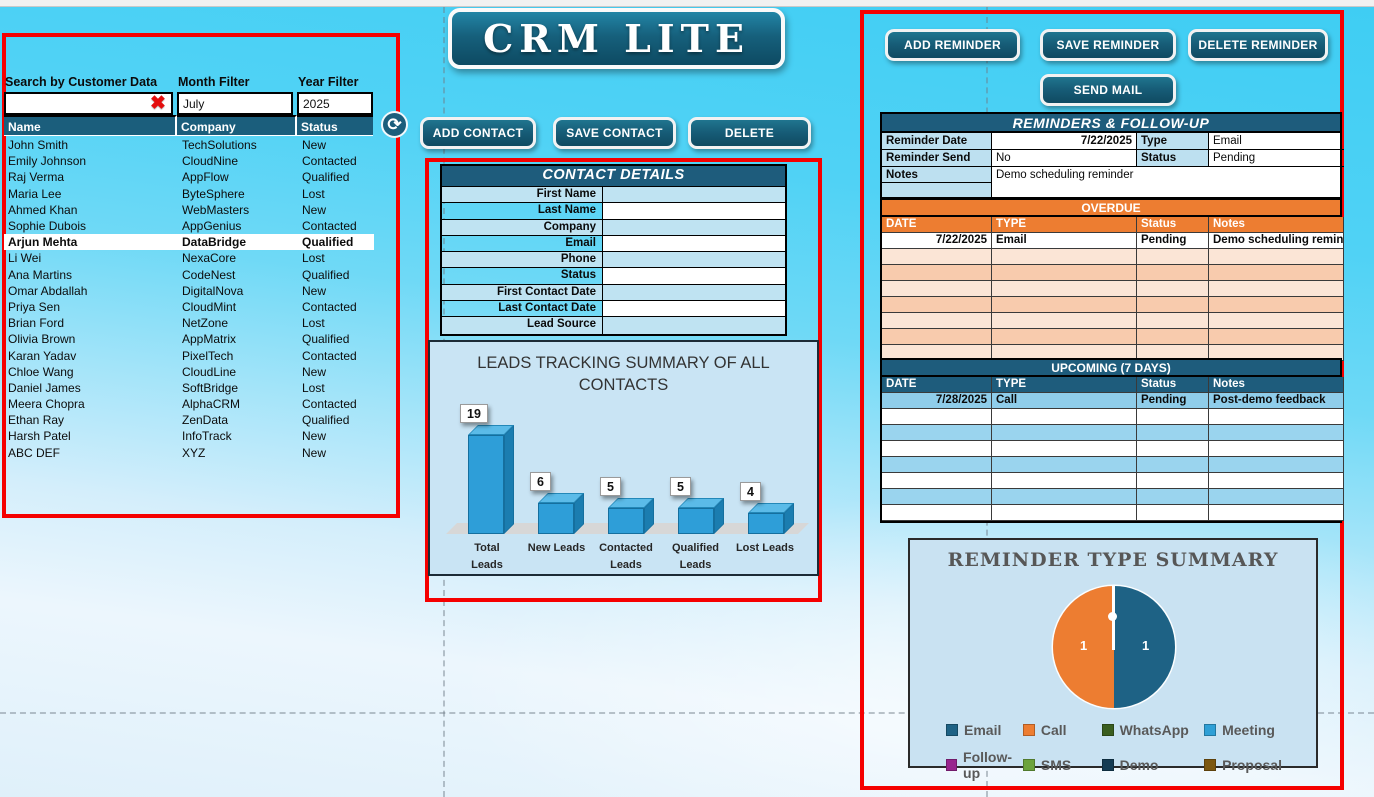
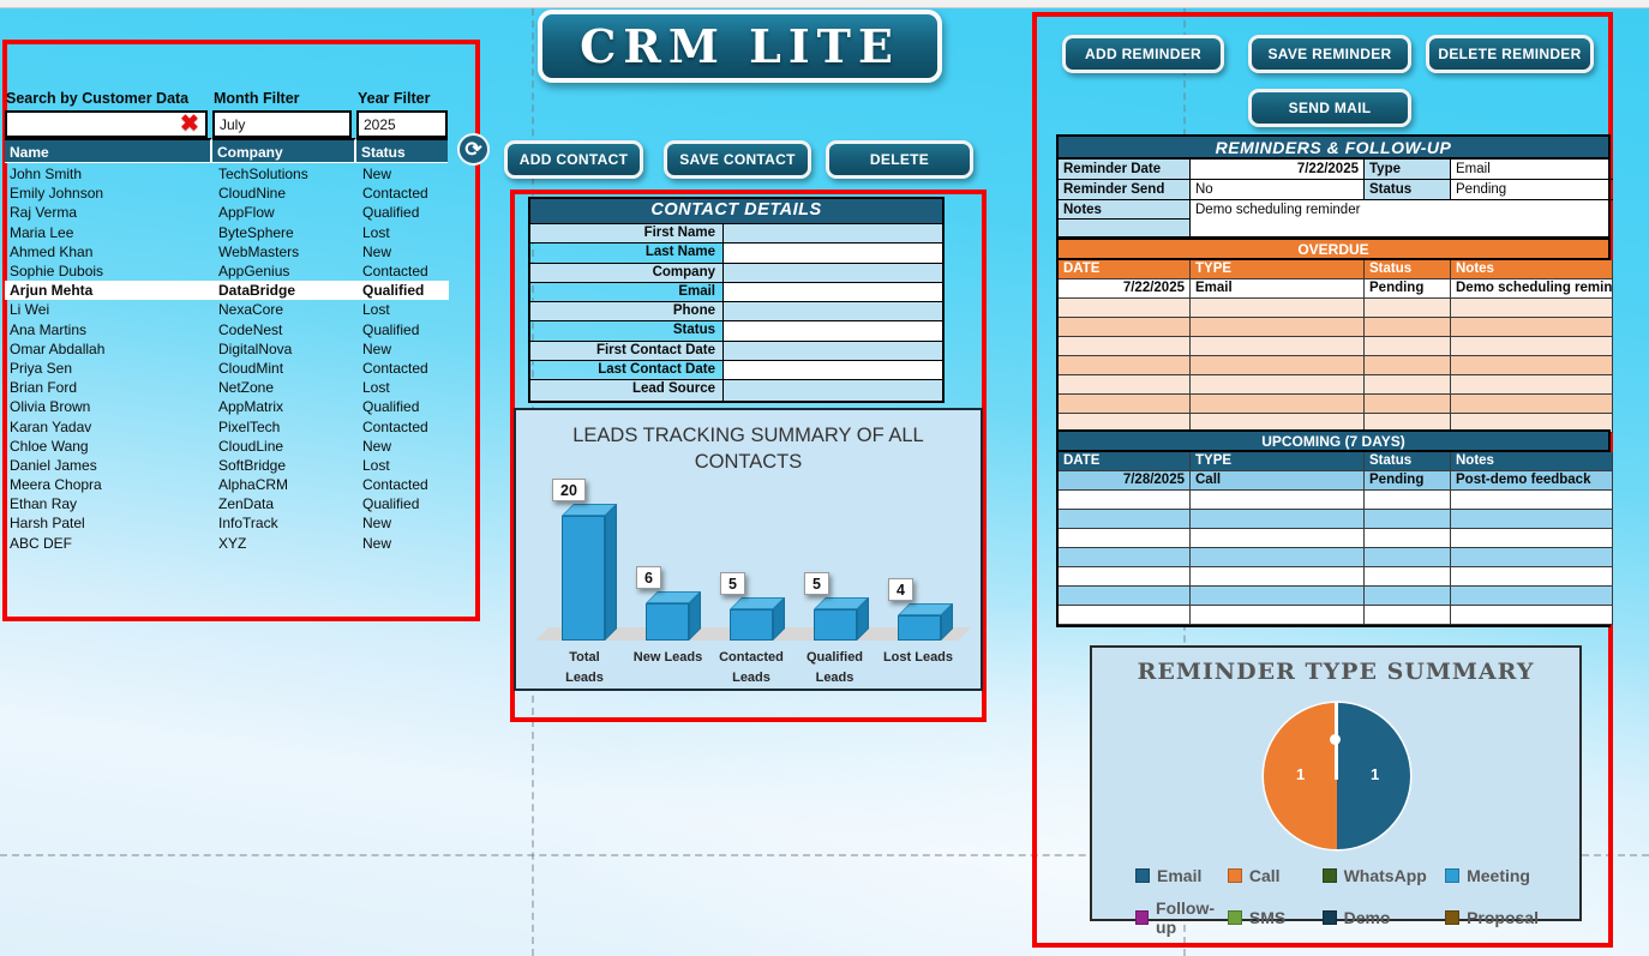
LEADS TRACKING SUMMARY OF ALL CONTACTS/Total Leads: 19 -> 20
